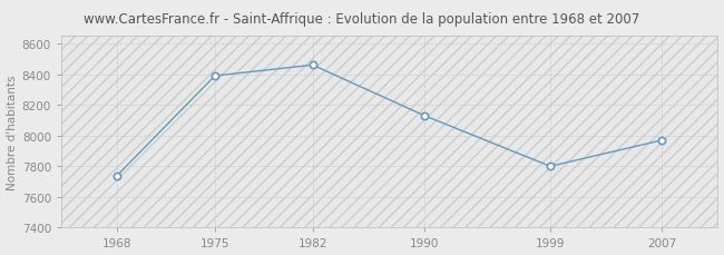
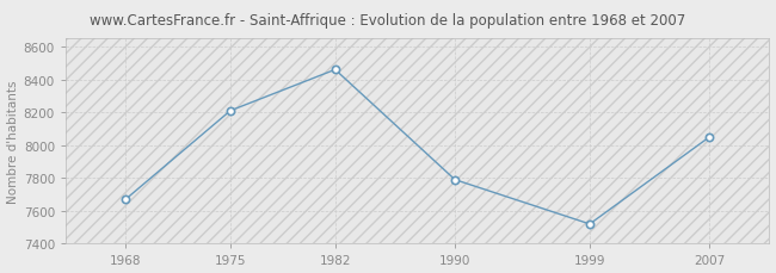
1968: 7740 -> 7670
1975: 8390 -> 8210
1990: 8130 -> 7790
1999: 7800 -> 7520
2007: 7970 -> 8050
